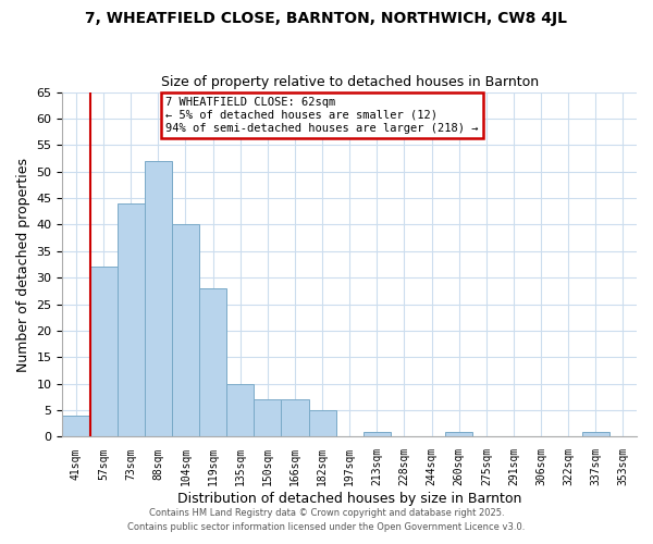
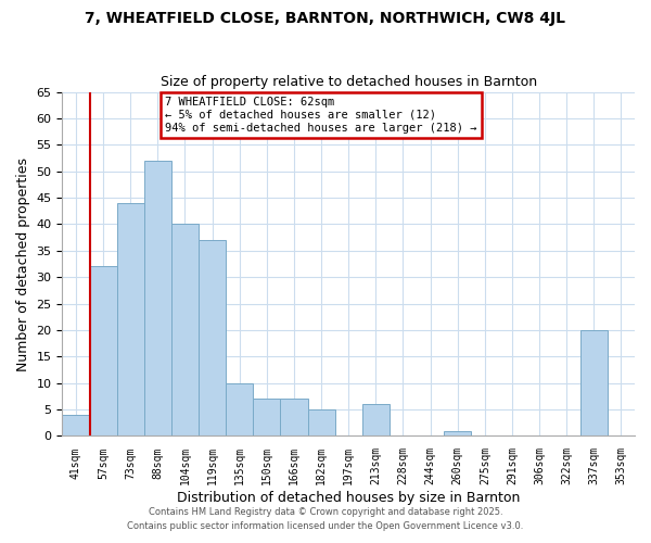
119sqm: 28 -> 37
213sqm: 1 -> 6
337sqm: 1 -> 20
